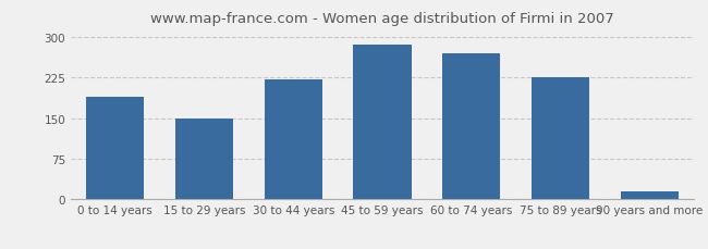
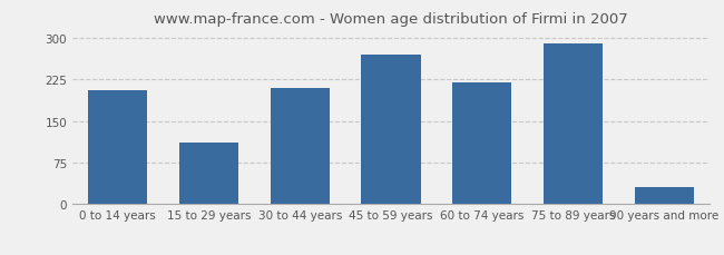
0 to 14 years: 190 -> 205
15 to 29 years: 150 -> 110
30 to 44 years: 222 -> 210
45 to 59 years: 287 -> 270
60 to 74 years: 270 -> 220
75 to 89 years: 225 -> 290
90 years and more: 15 -> 30
